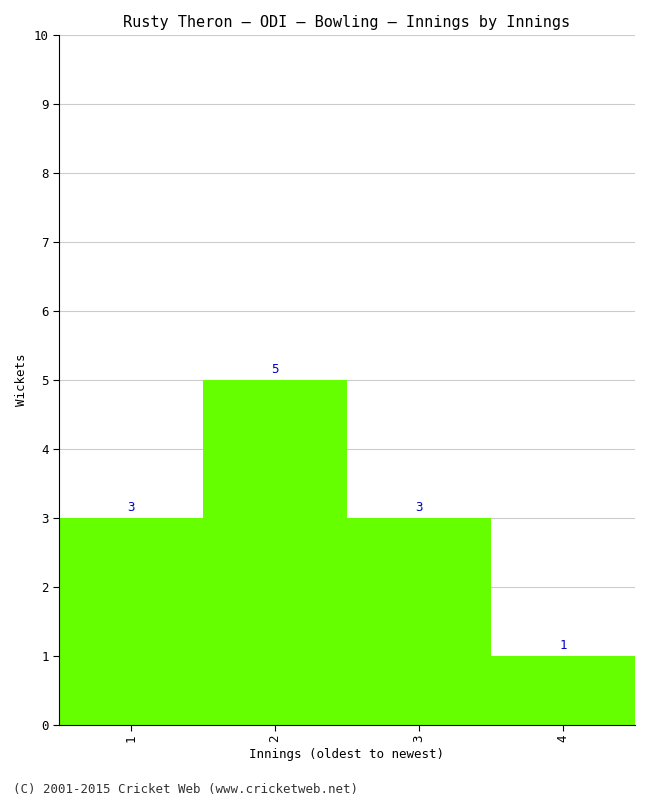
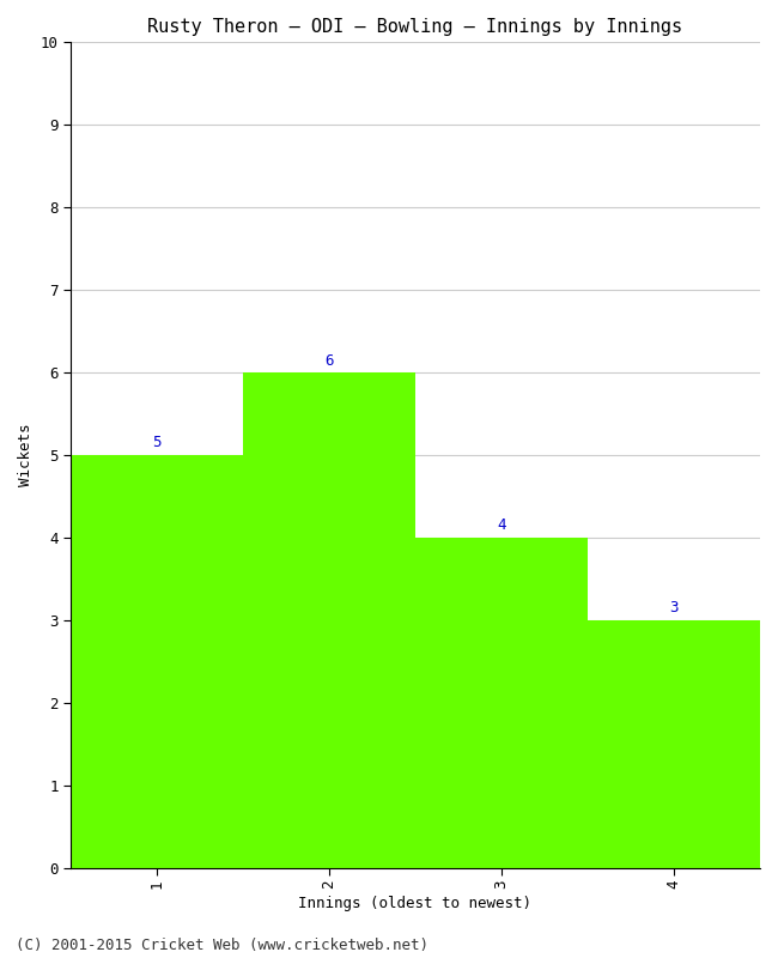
1: 3 -> 5
2: 5 -> 6
3: 3 -> 4
4: 1 -> 3
